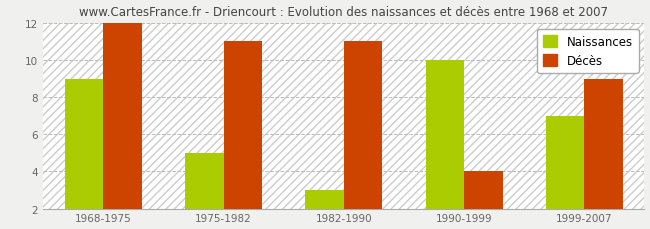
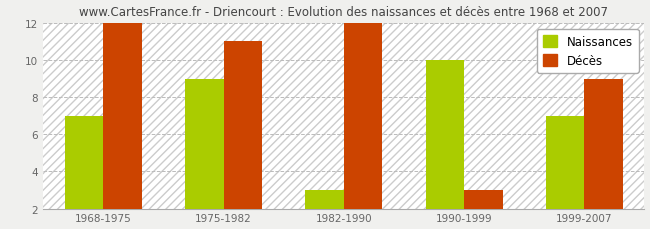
Naissances/1968-1975: 9 -> 7
Naissances/1975-1982: 5 -> 9
Décès/1982-1990: 11 -> 12
Décès/1990-1999: 4 -> 3
